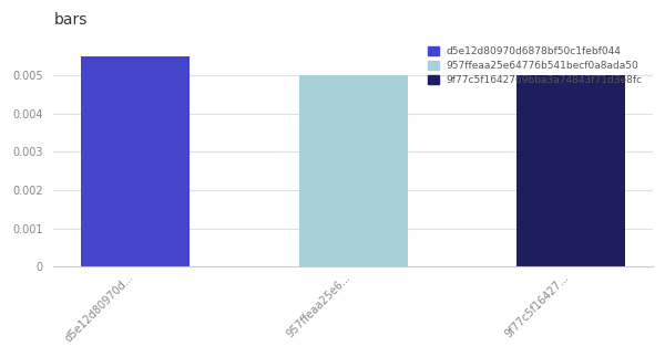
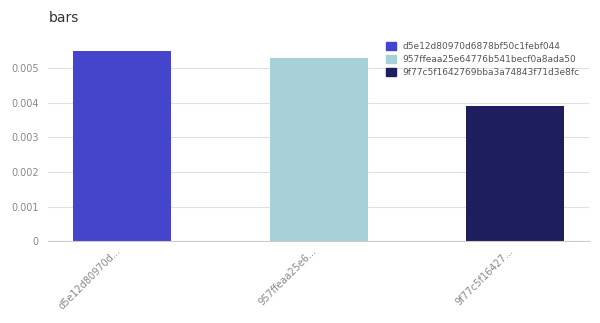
957ffeaa25e6...: 0.0050 -> 0.0053
9f77c5f16427...: 0.0050 -> 0.0039
